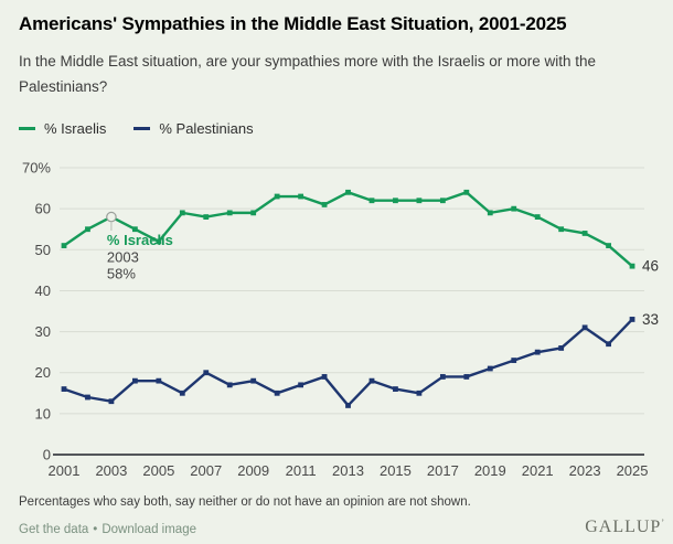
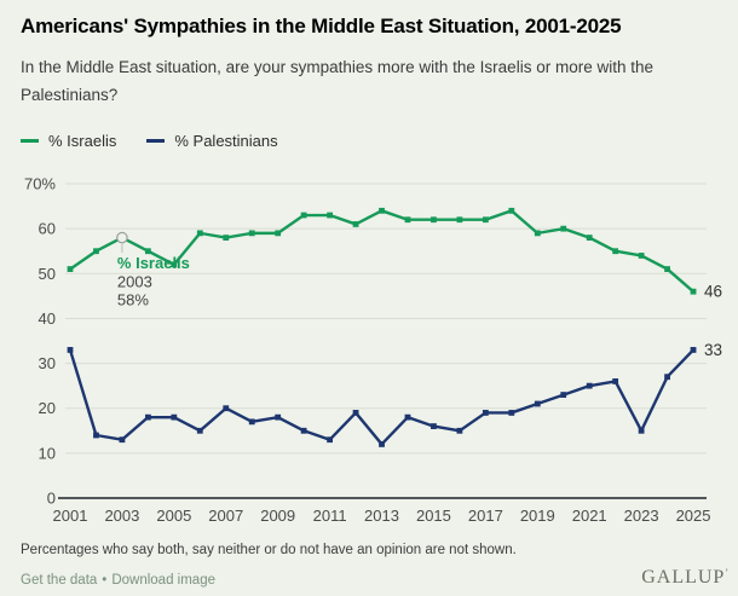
% Palestinians/2001: 16% -> 33%
% Palestinians/2011: 17% -> 13%
% Palestinians/2023: 31% -> 15%
